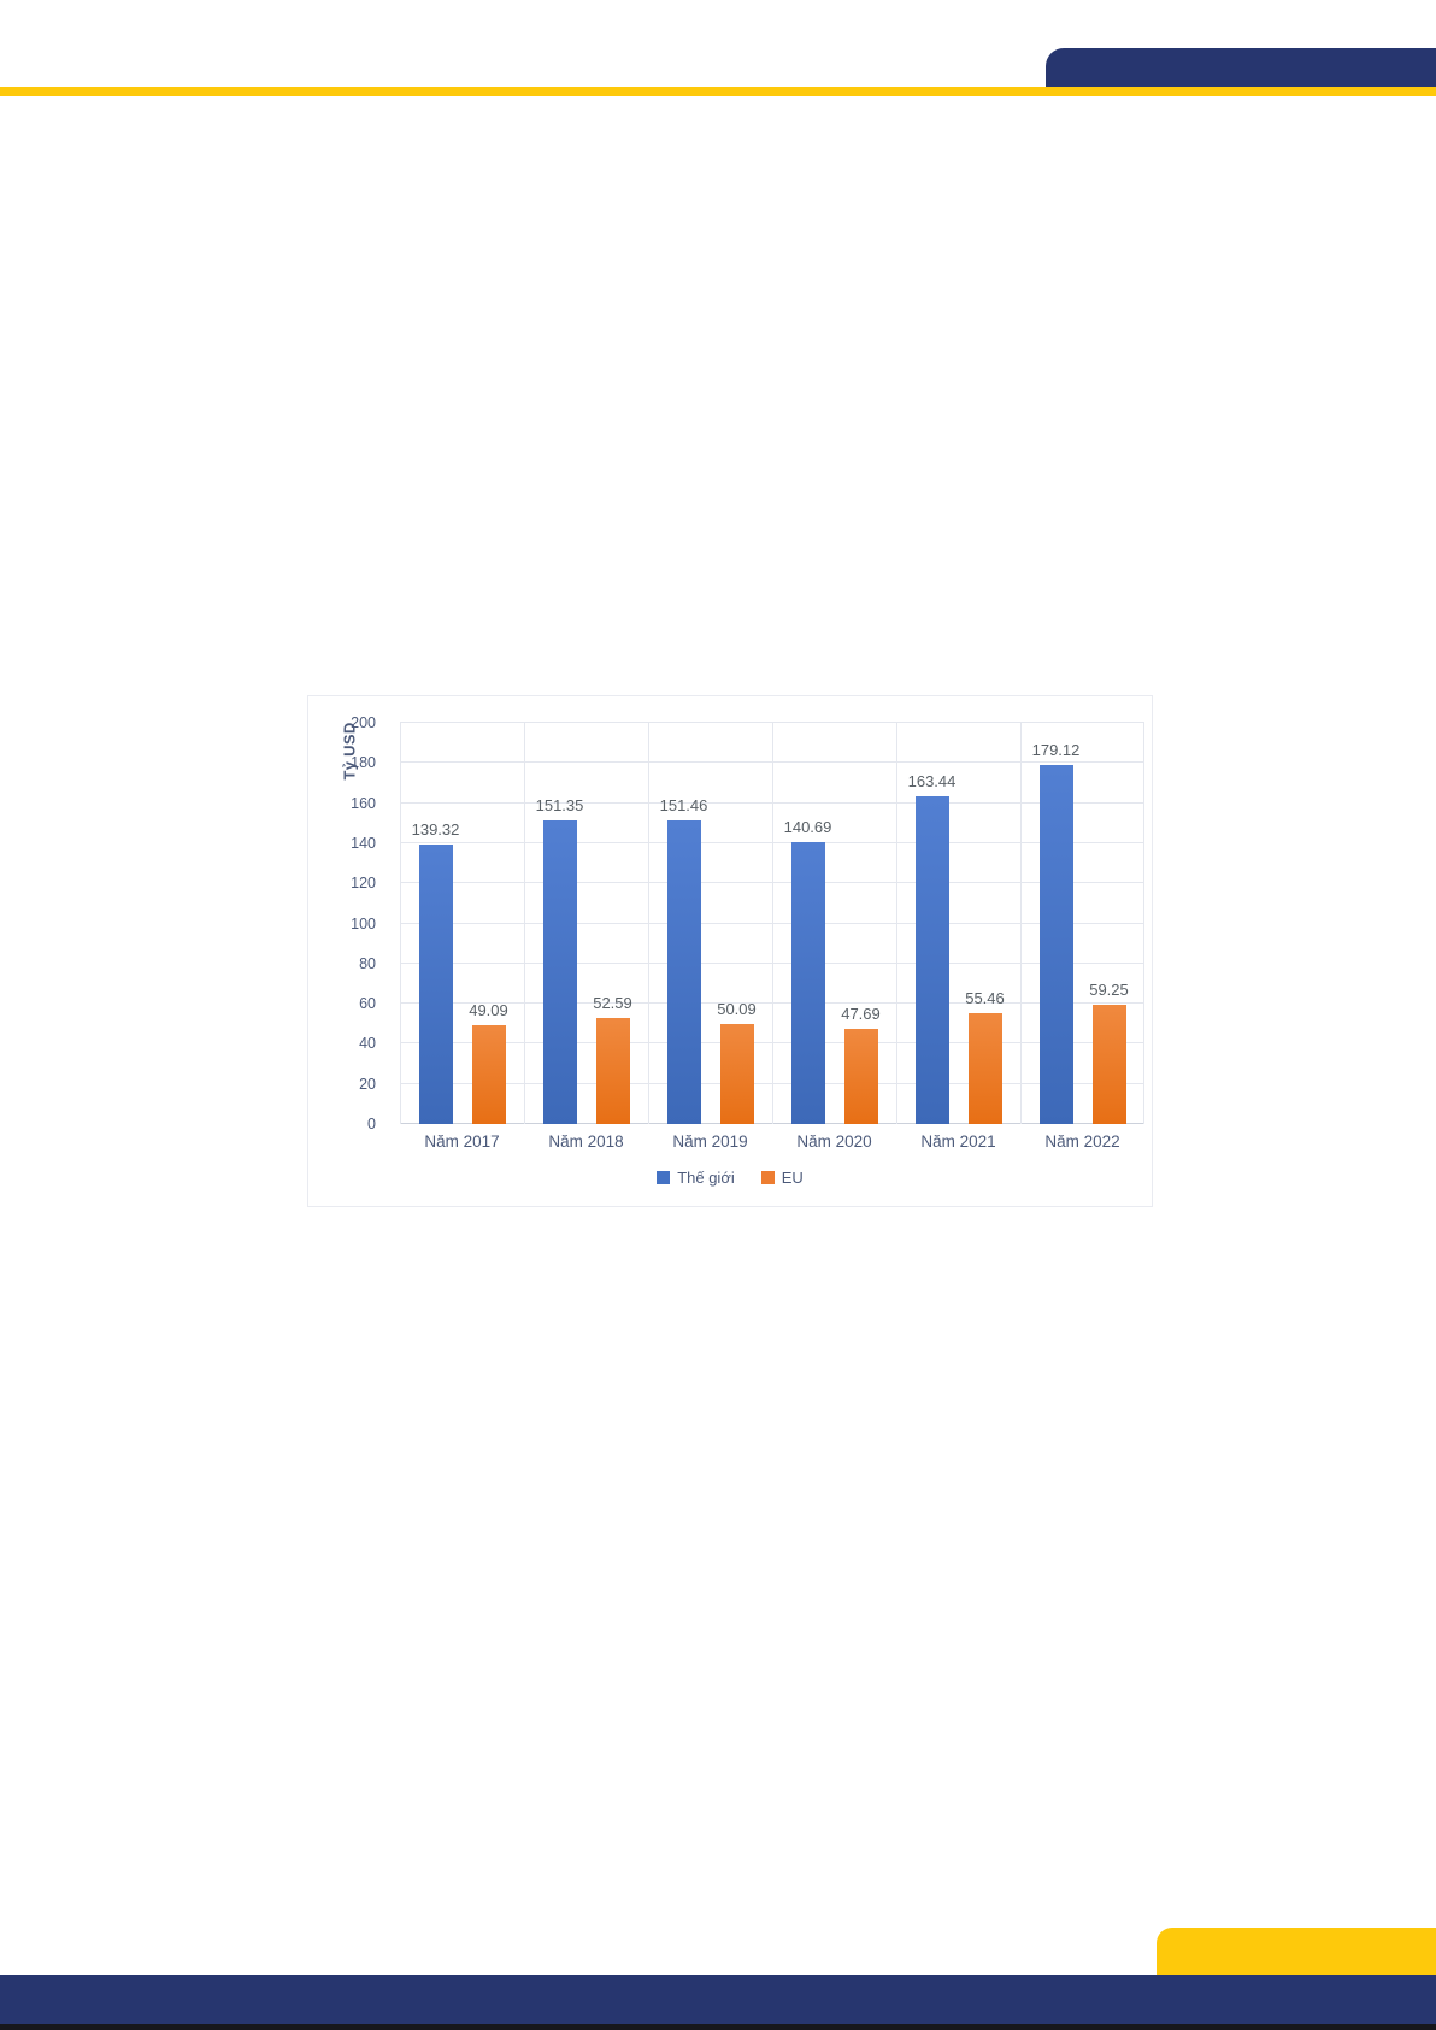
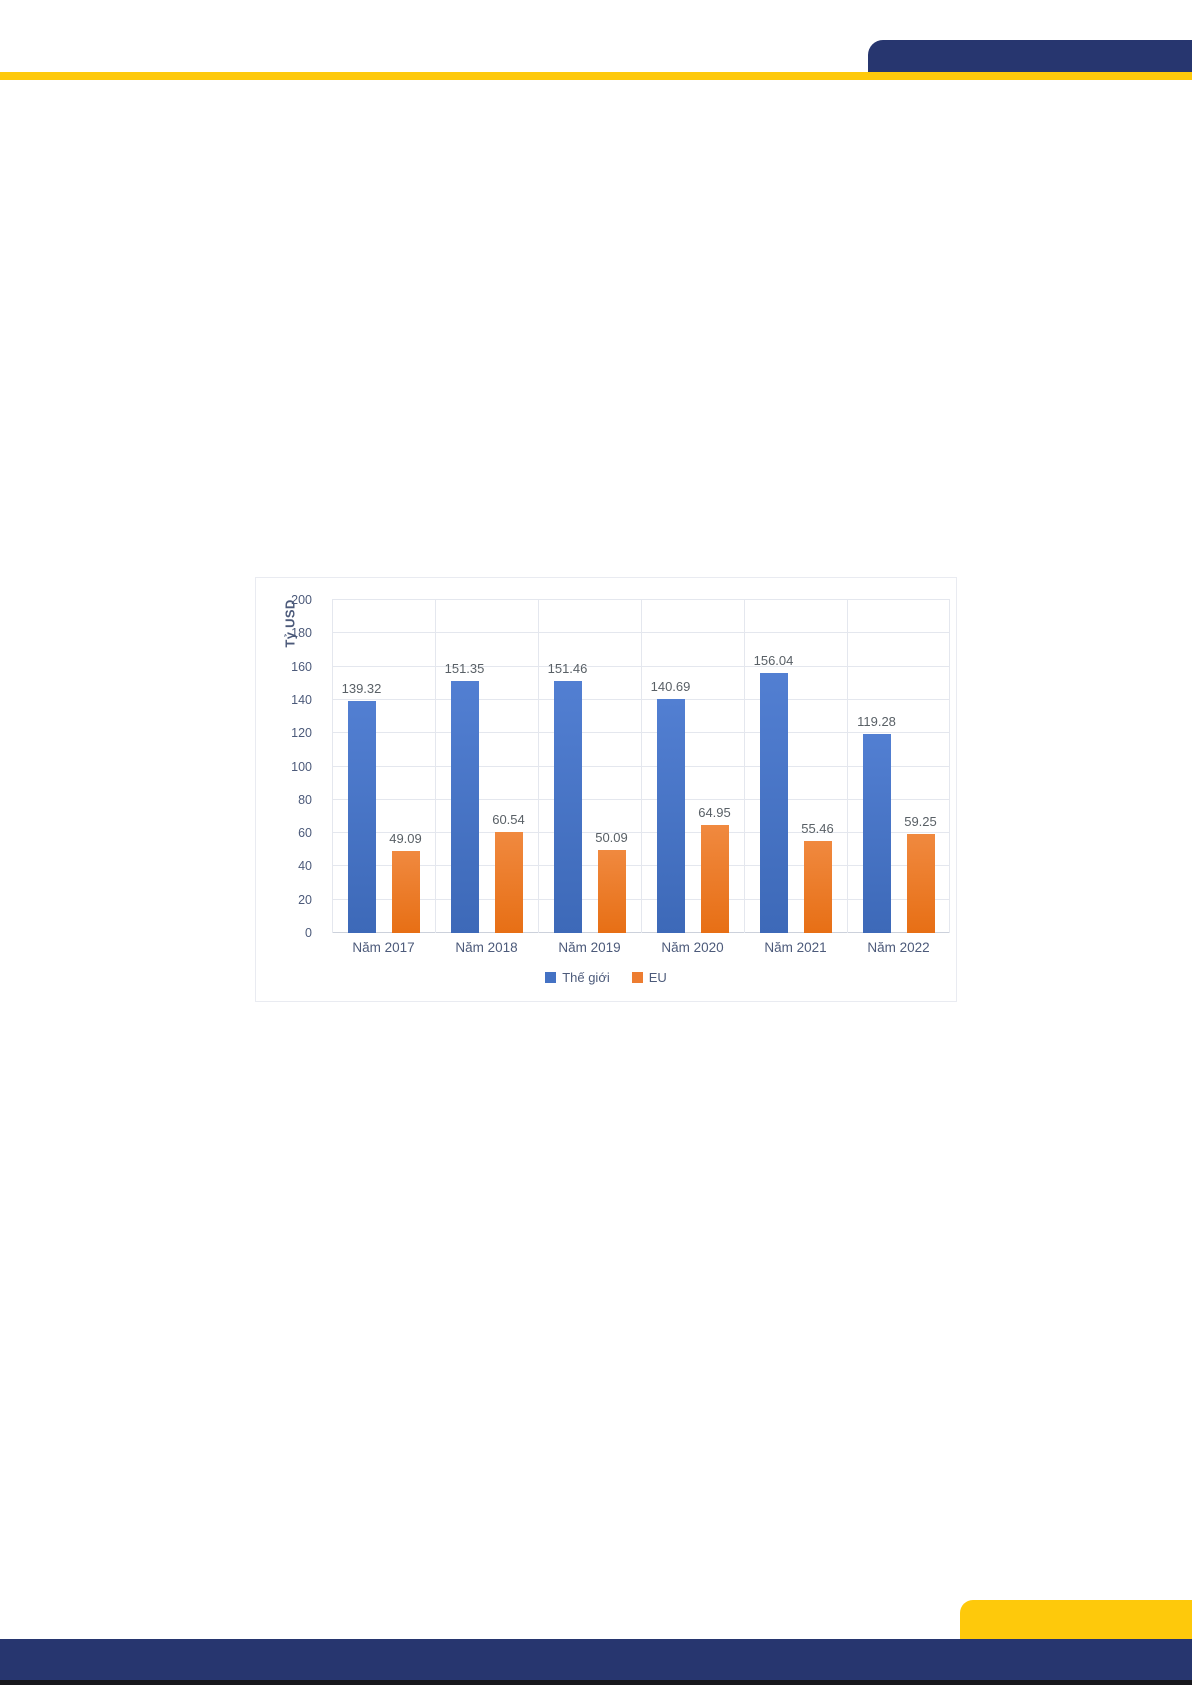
EU/Năm 2018: 52.59 -> 60.54
EU/Năm 2020: 47.69 -> 64.95
Thế giới/Năm 2021: 163.44 -> 156.04
Thế giới/Năm 2022: 179.12 -> 119.28
